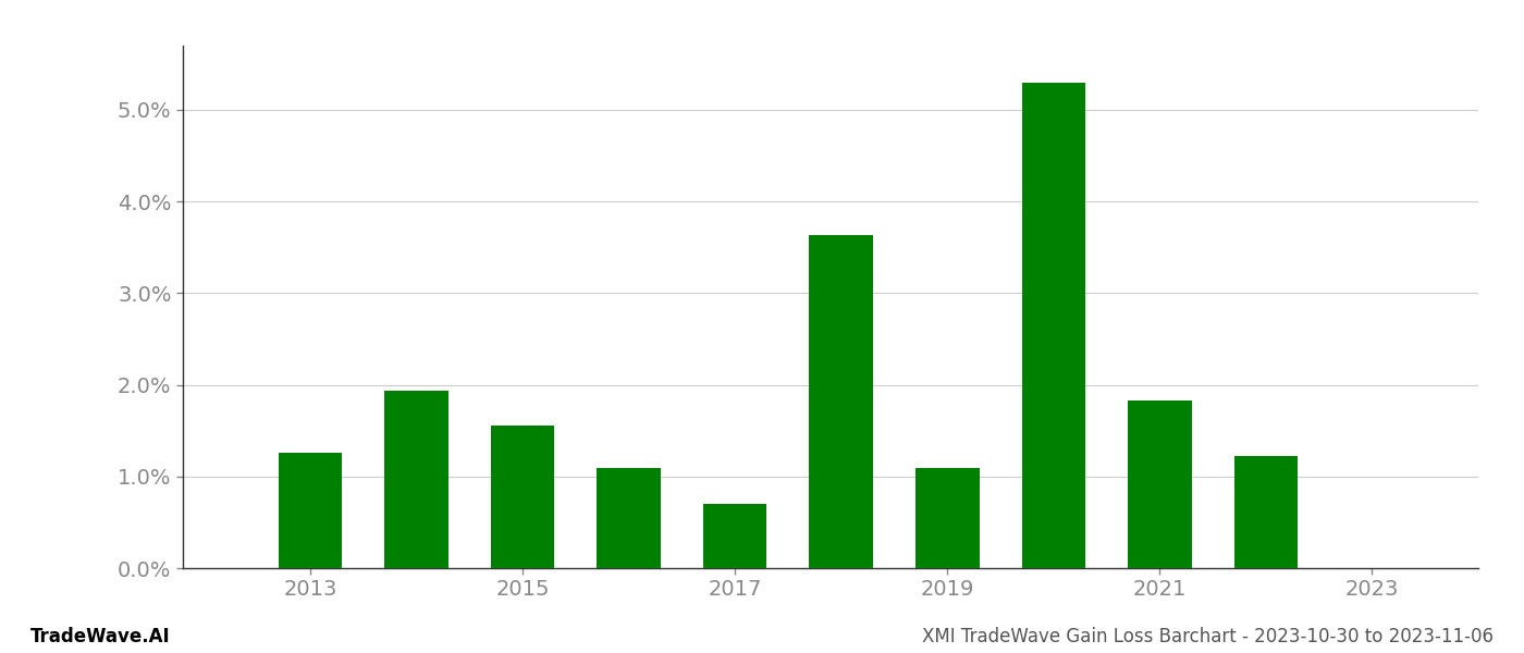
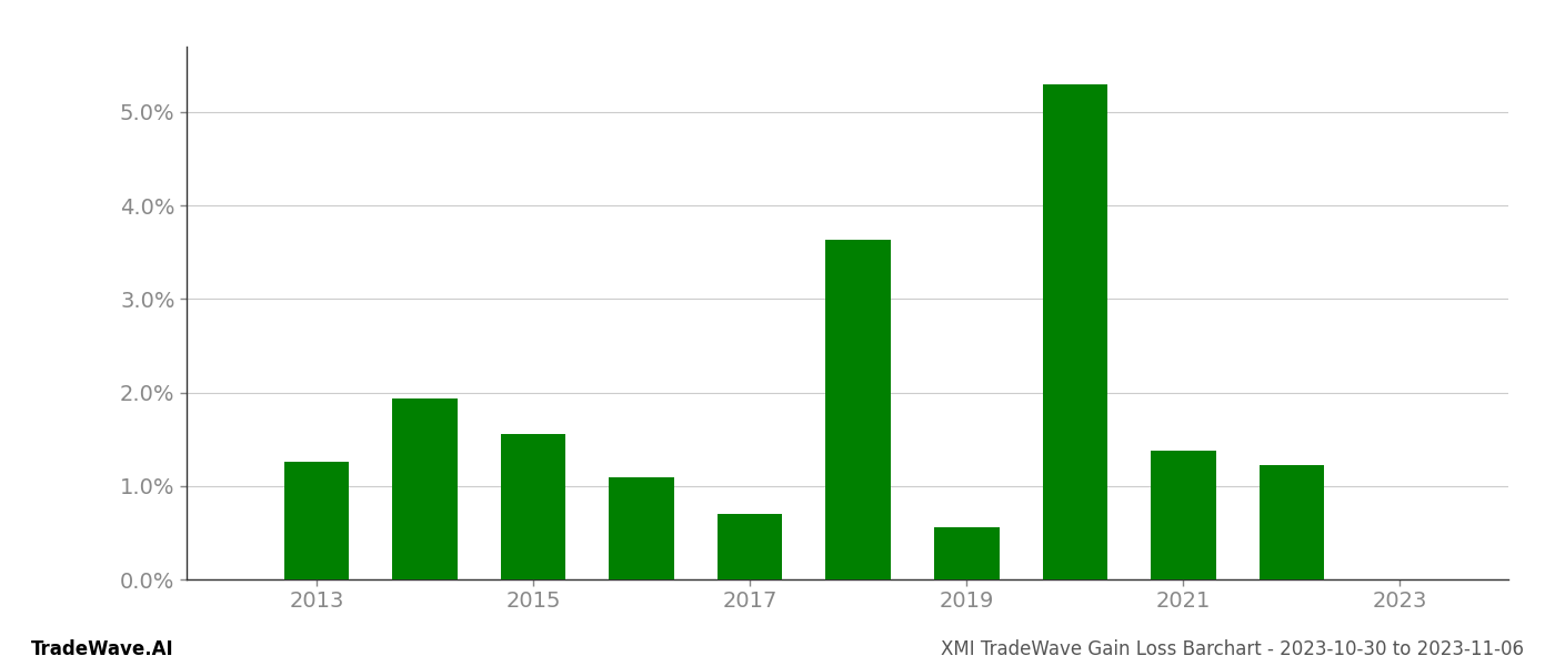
2019: 1.09% -> 0.56%
2021: 1.83% -> 1.38%
